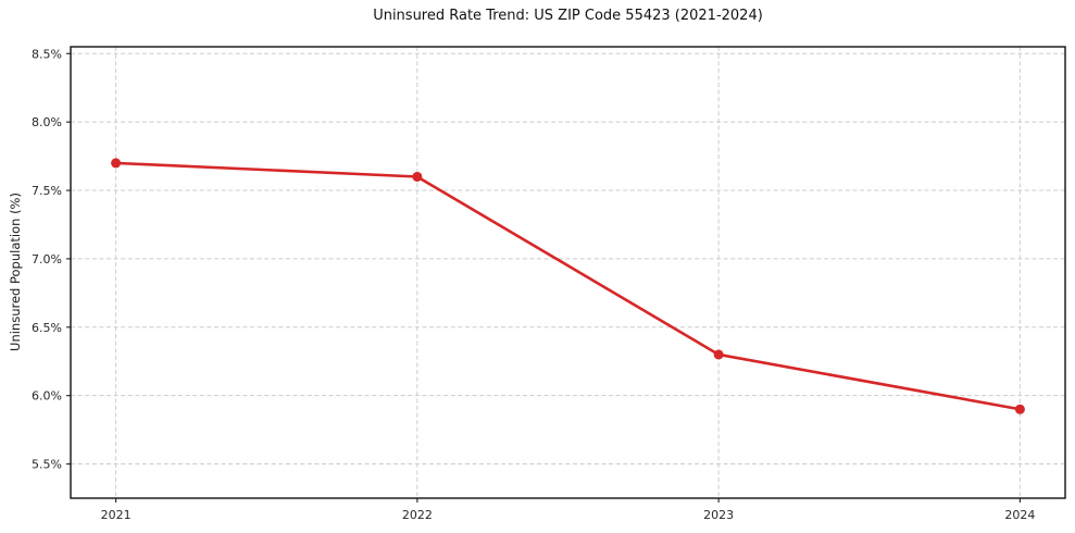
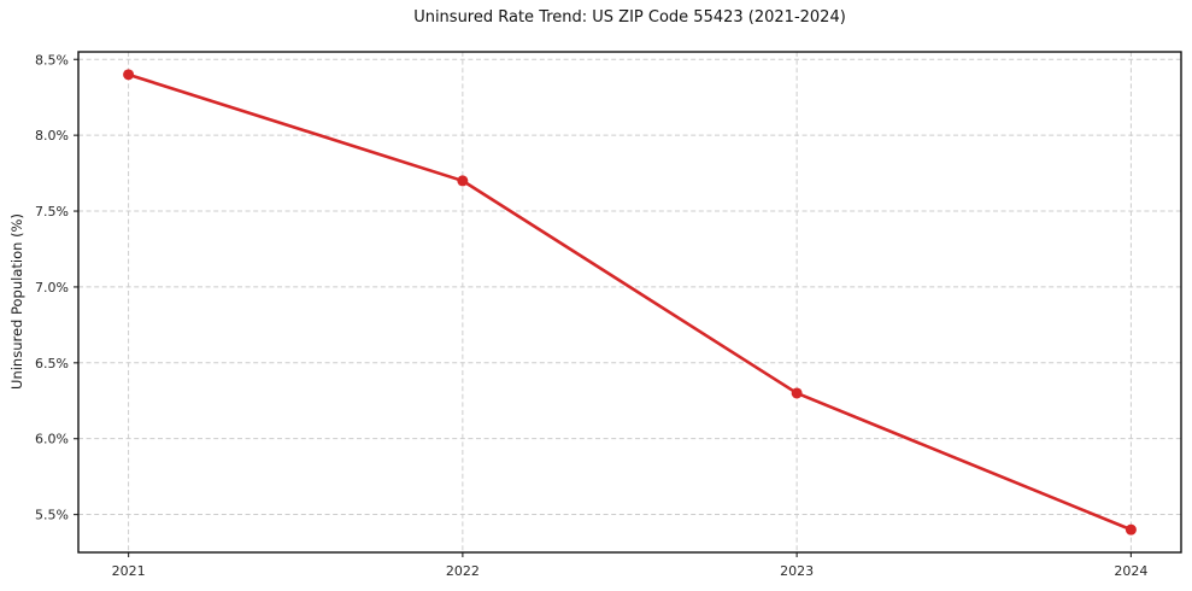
2021: 7.7% -> 8.4%
2022: 7.6% -> 7.7%
2024: 5.9% -> 5.4%
